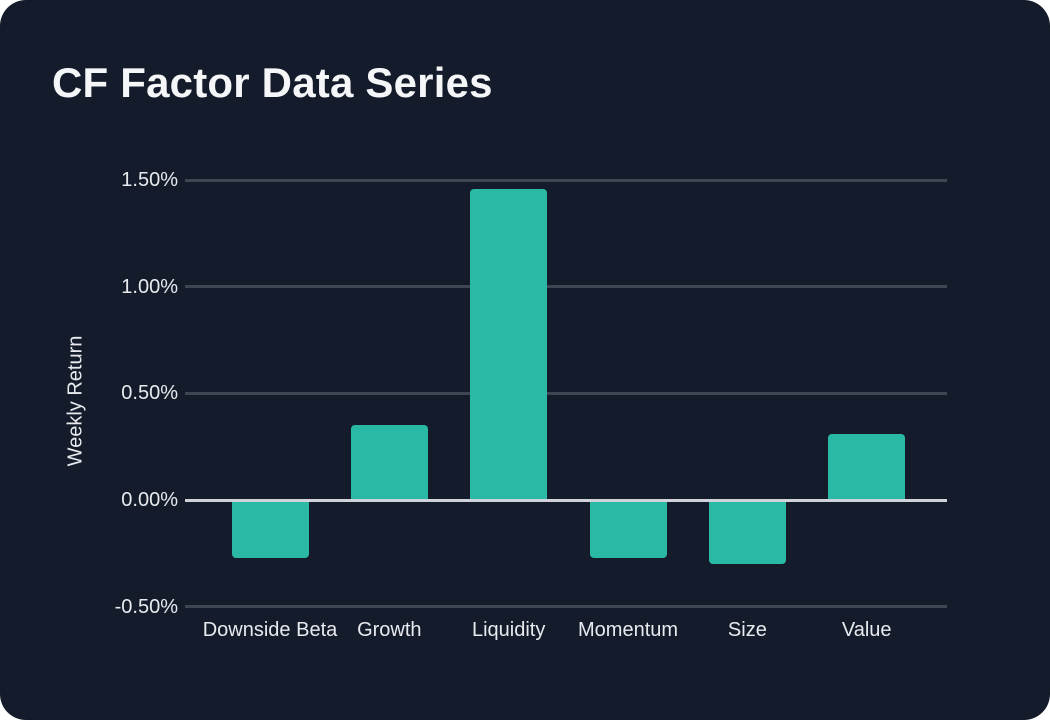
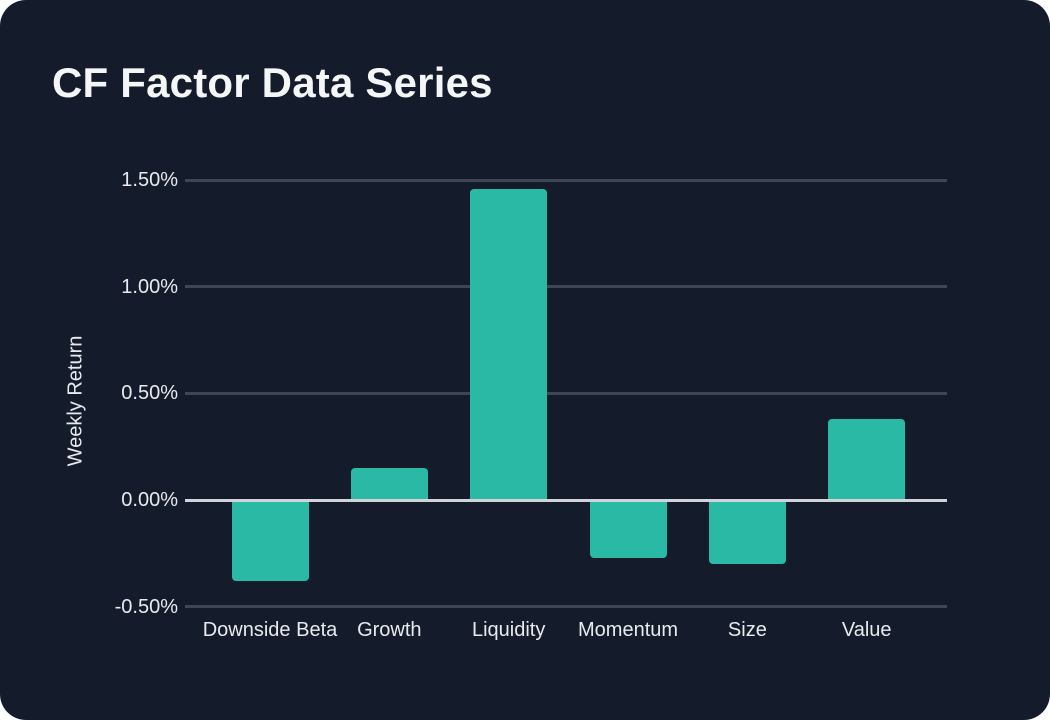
Downside Beta: -0.27% -> -0.38%
Growth: 0.35% -> 0.15%
Value: 0.31% -> 0.38%
